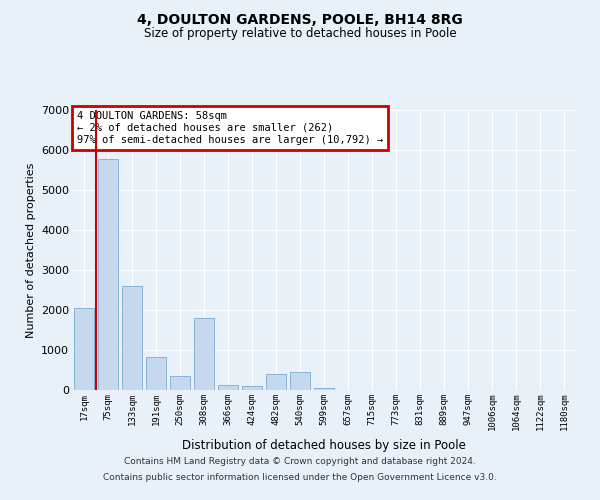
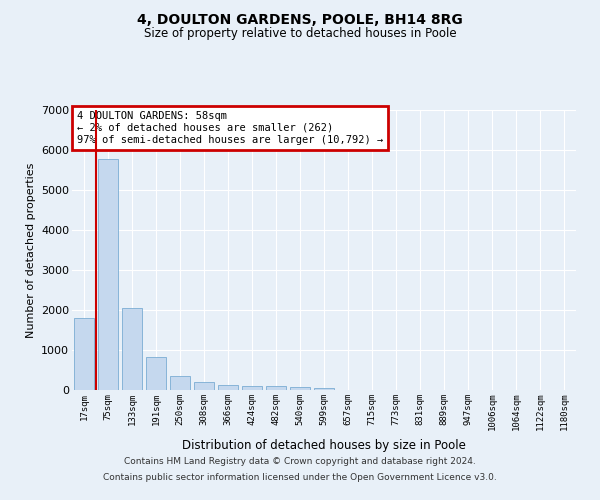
17sqm: 2050 -> 1800
133sqm: 2600 -> 2060
308sqm: 1800 -> 190
482sqm: 400 -> 100
540sqm: 450 -> 80
